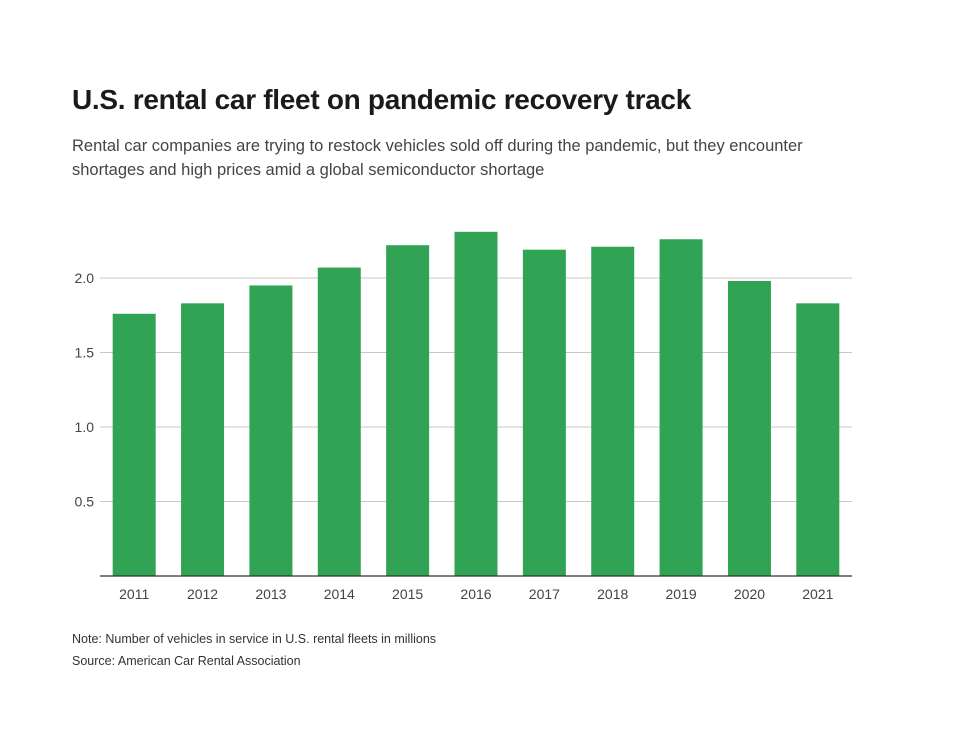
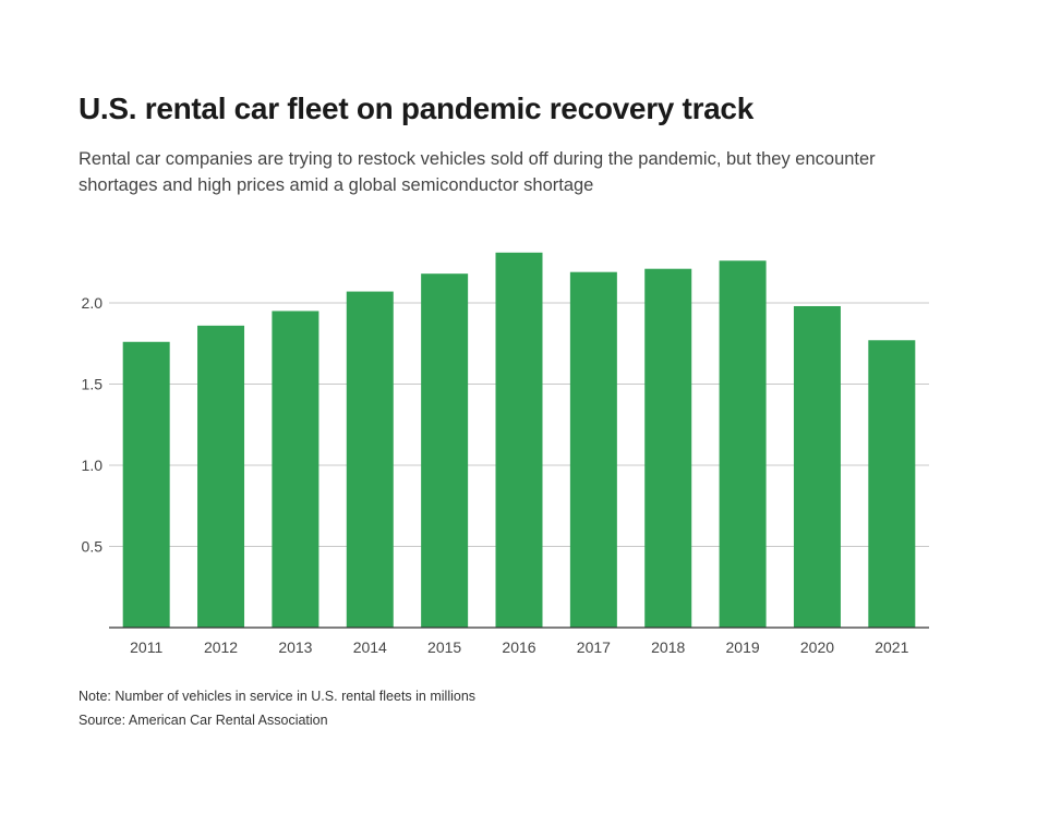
2012: 1.83 -> 1.86
2015: 2.22 -> 2.18
2021: 1.83 -> 1.77
